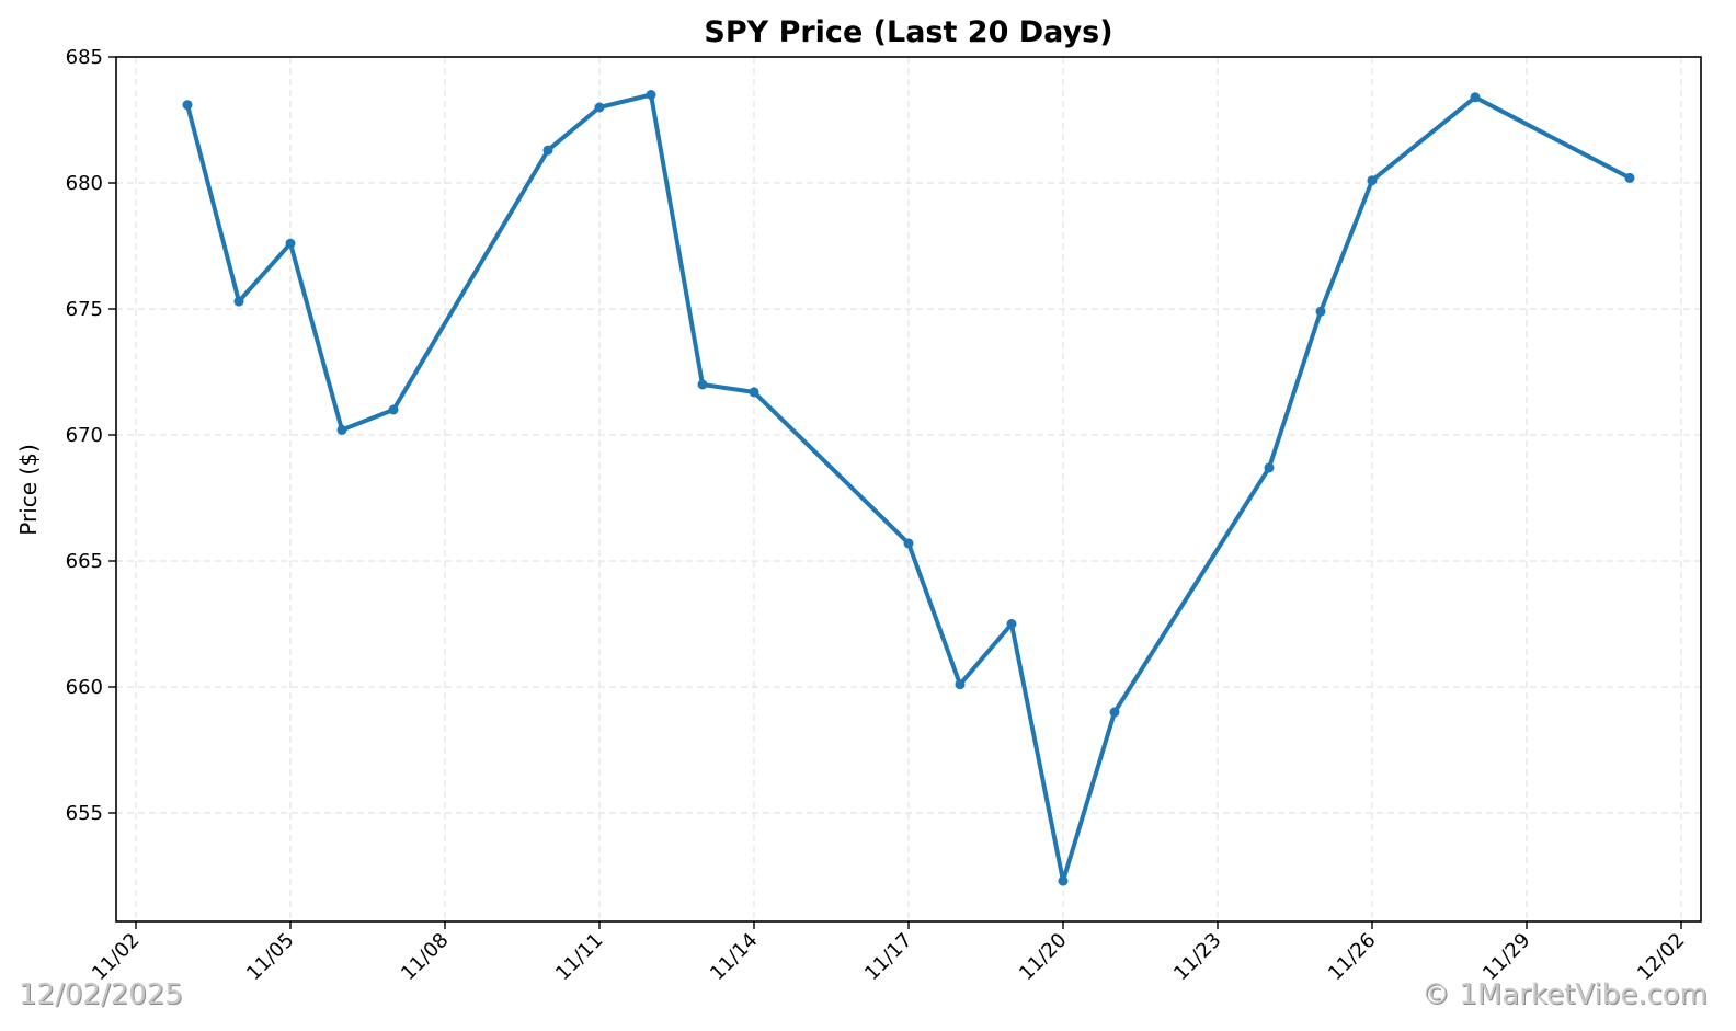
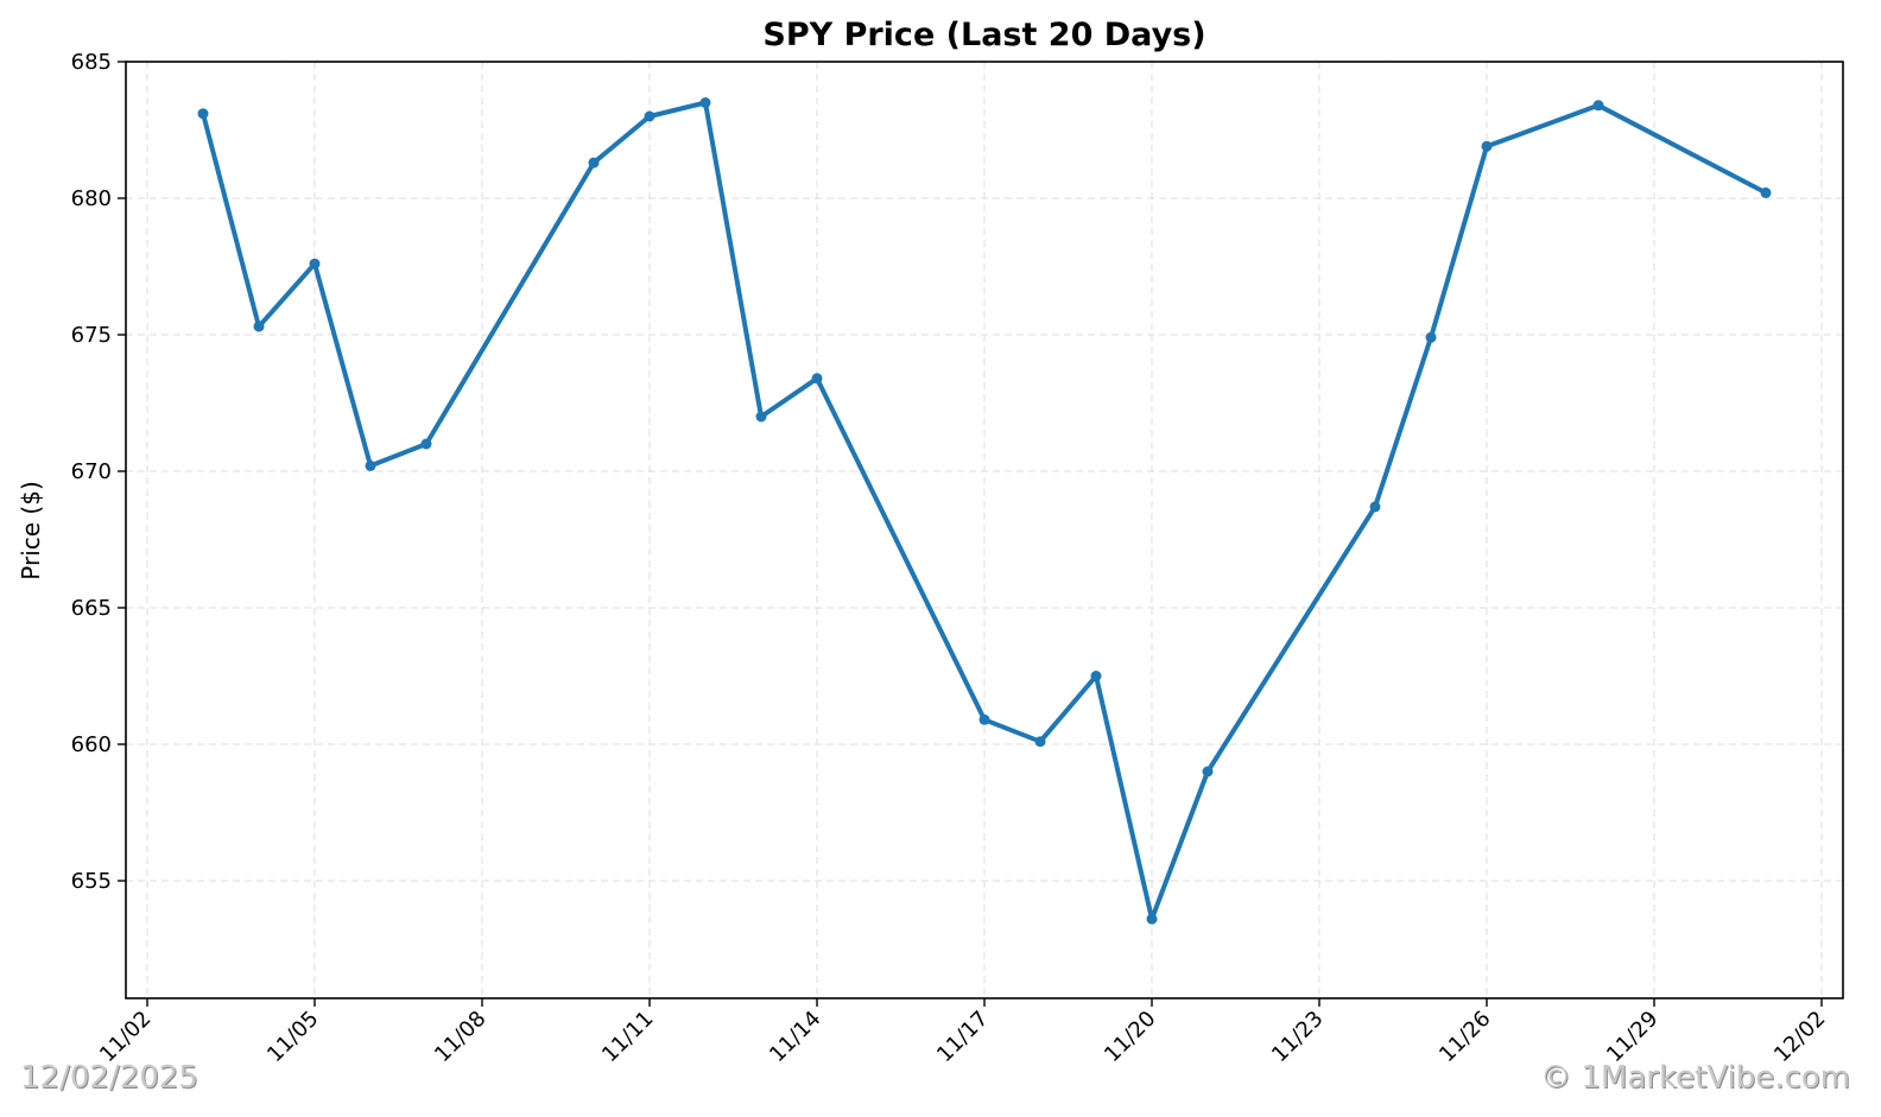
11/14: 671.7 -> 673.4
11/17: 665.7 -> 660.9
11/20: 652.3 -> 653.6
11/26: 680.1 -> 681.9
